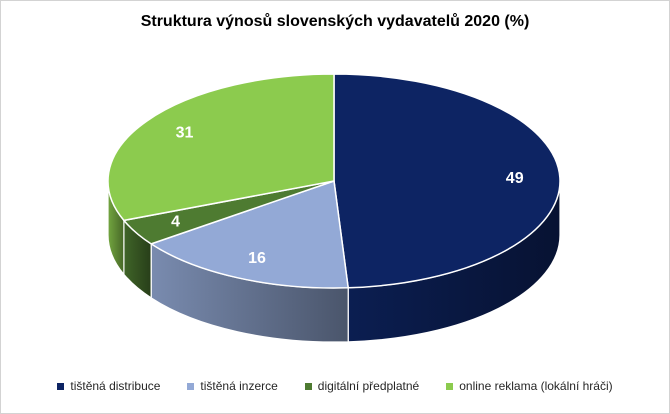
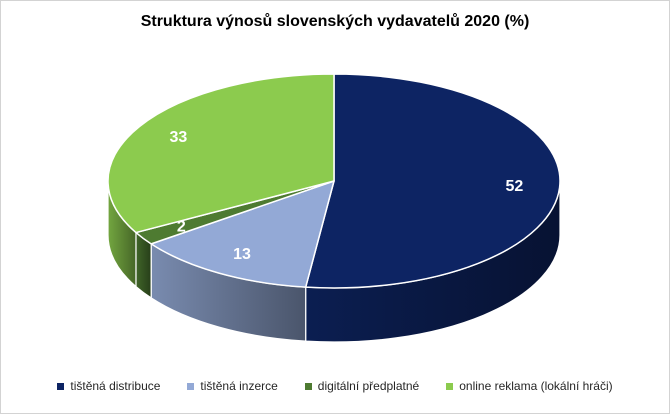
tištěná distribuce: 49 -> 52
tištěná inzerce: 16 -> 13
digitální předplatné: 4 -> 2
online reklama (lokální hráči): 31 -> 33
